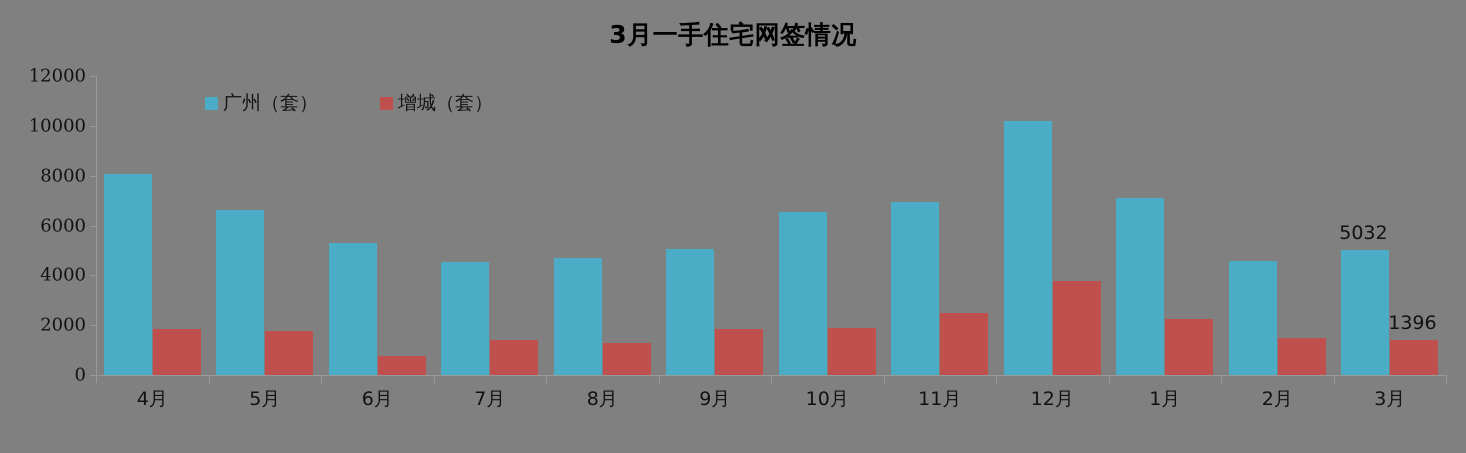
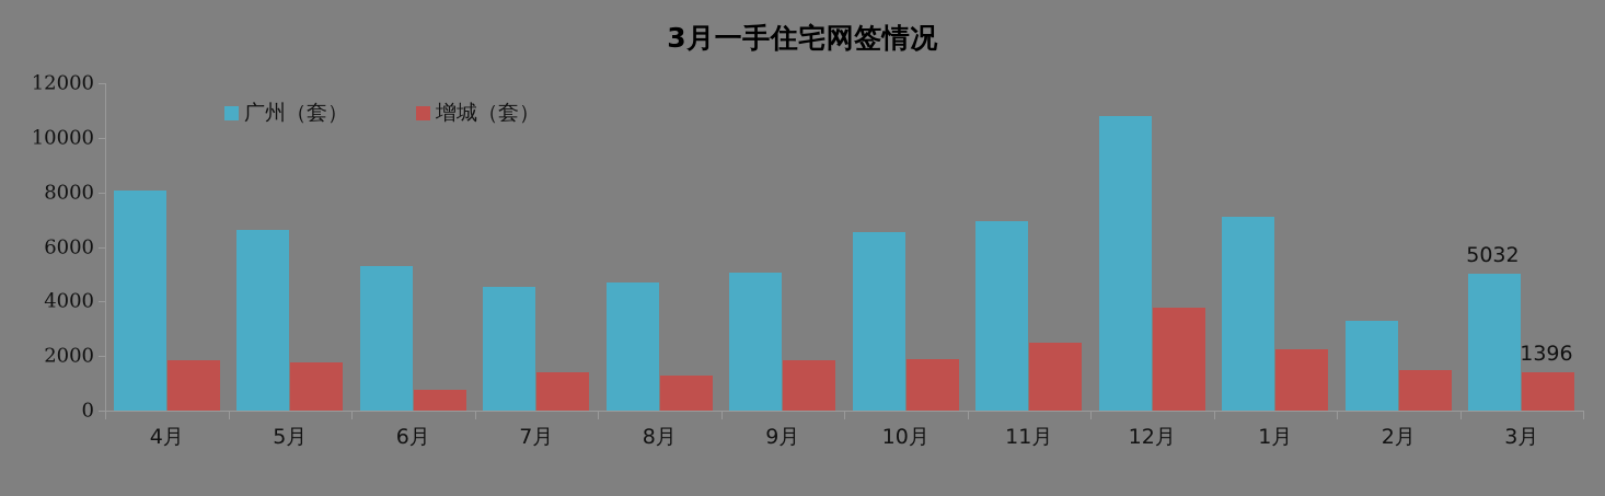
广州（套）/12月: 10200 -> 10800
广州（套）/2月: 4600 -> 3300
